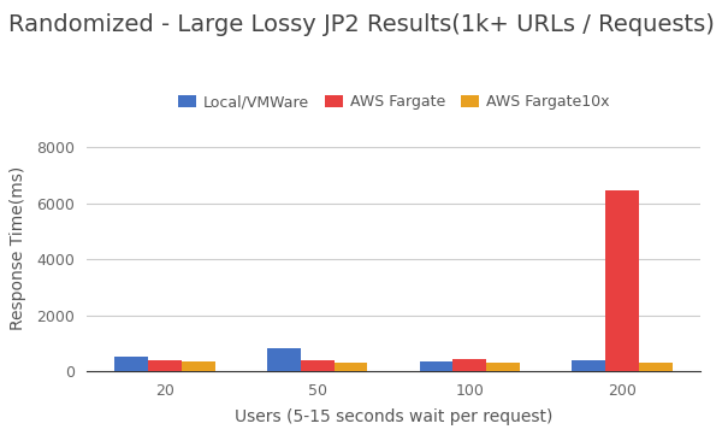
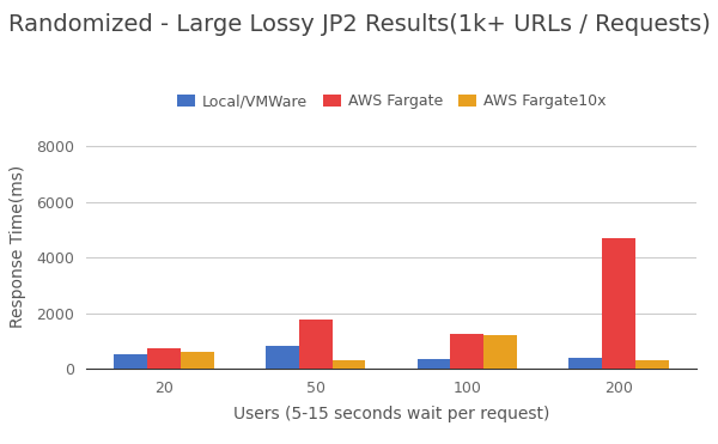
AWS Fargate/20: 380 -> 750
AWS Fargate10x/20: 330 -> 600
AWS Fargate/50: 380 -> 1750
AWS Fargate/100: 420 -> 1250
AWS Fargate10x/100: 280 -> 1200
AWS Fargate/200: 6450 -> 4700
